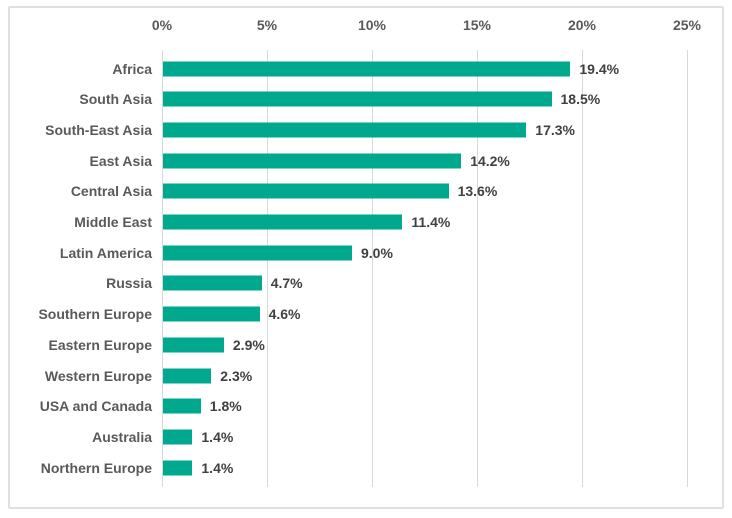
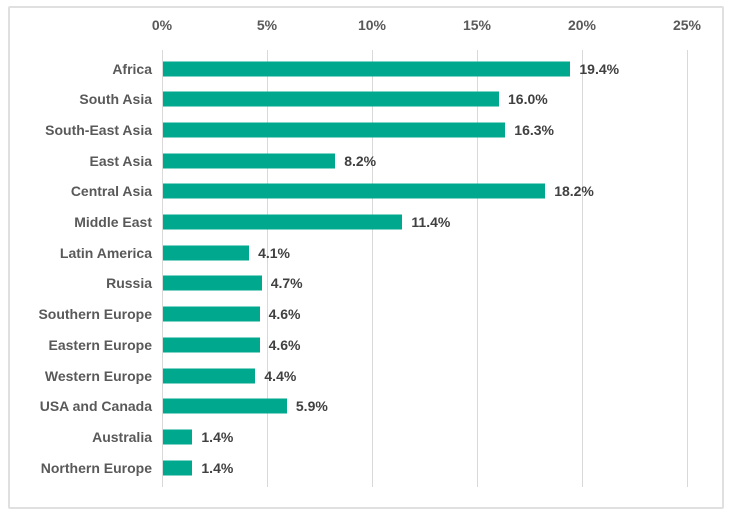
South Asia: 18.5% -> 16.0%
South-East Asia: 17.3% -> 16.3%
East Asia: 14.2% -> 8.2%
Central Asia: 13.6% -> 18.2%
Latin America: 9.0% -> 4.1%
Eastern Europe: 2.9% -> 4.6%
Western Europe: 2.3% -> 4.4%
USA and Canada: 1.8% -> 5.9%
